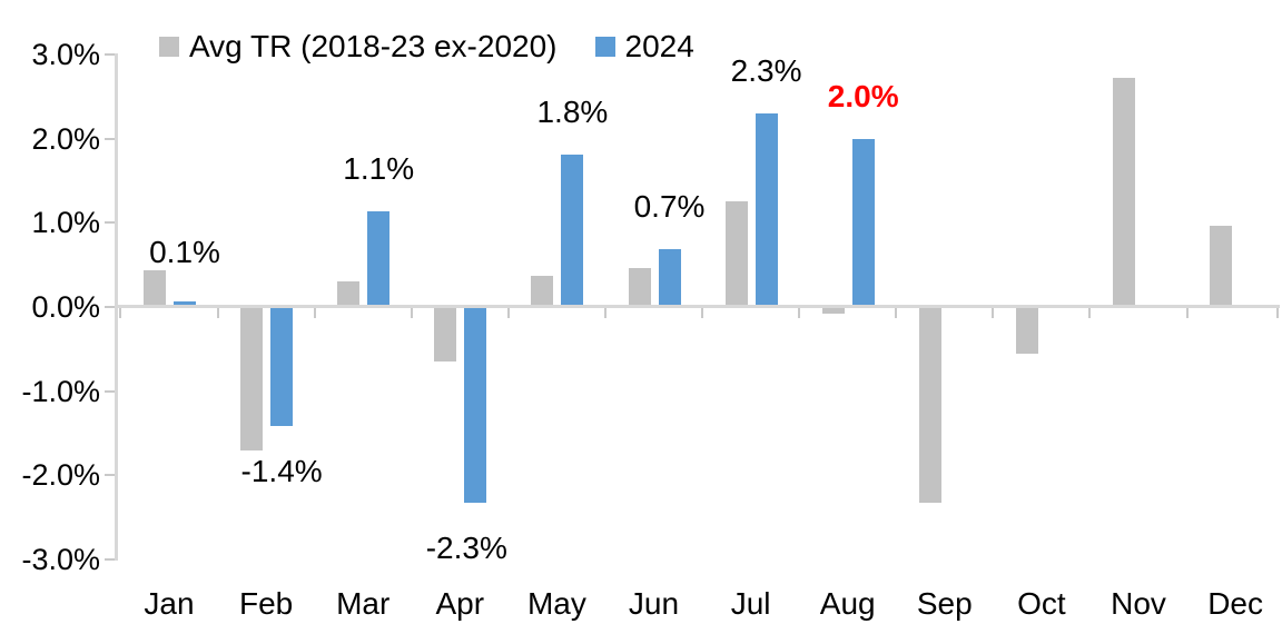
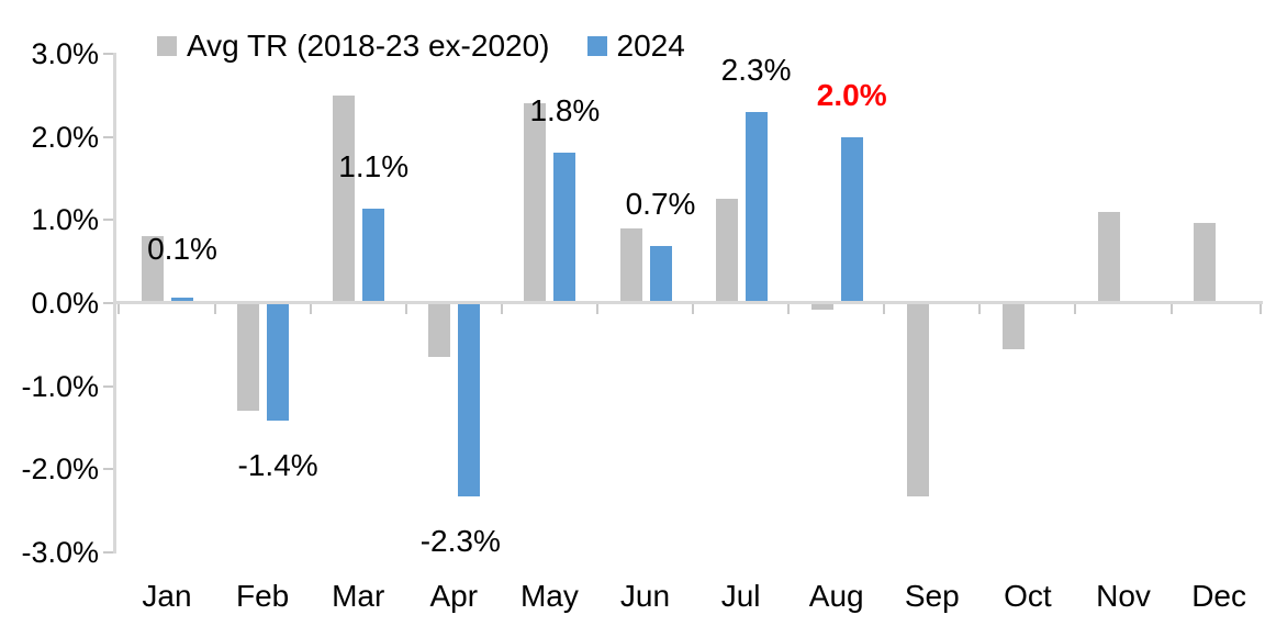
Avg TR (2018-23 ex-2020)/Jan: 0.4% -> 0.8%
Avg TR (2018-23 ex-2020)/Feb: -1.7% -> -1.3%
Avg TR (2018-23 ex-2020)/Mar: 0.3% -> 2.5%
Avg TR (2018-23 ex-2020)/May: 0.4% -> 2.4%
Avg TR (2018-23 ex-2020)/Jun: 0.5% -> 0.9%
Avg TR (2018-23 ex-2020)/Nov: 2.7% -> 1.1%
